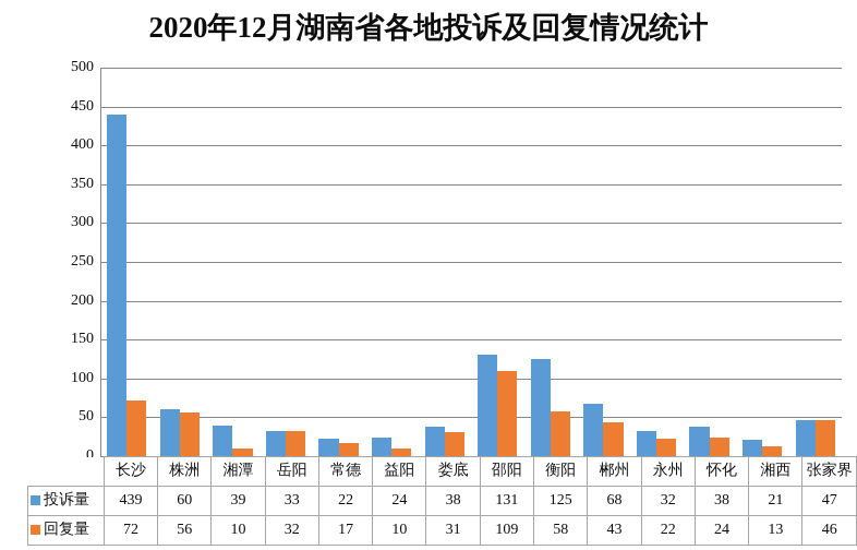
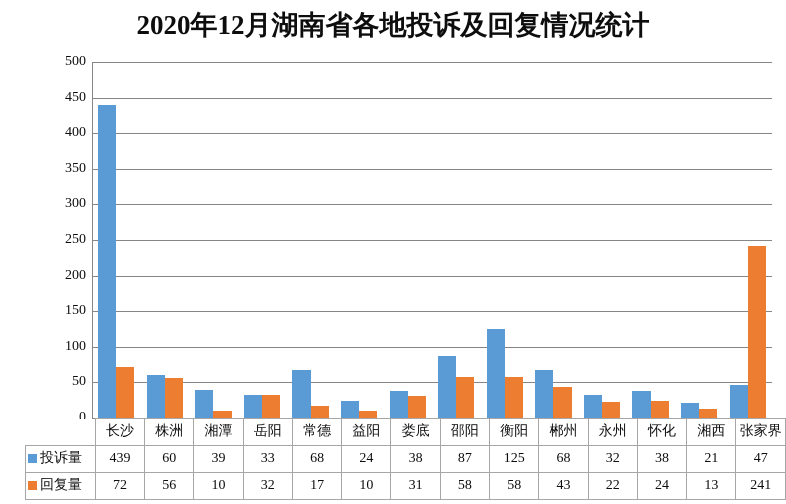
投诉量/常德: 22 -> 68
投诉量/邵阳: 131 -> 87
回复量/邵阳: 109 -> 58
回复量/张家界: 46 -> 241
